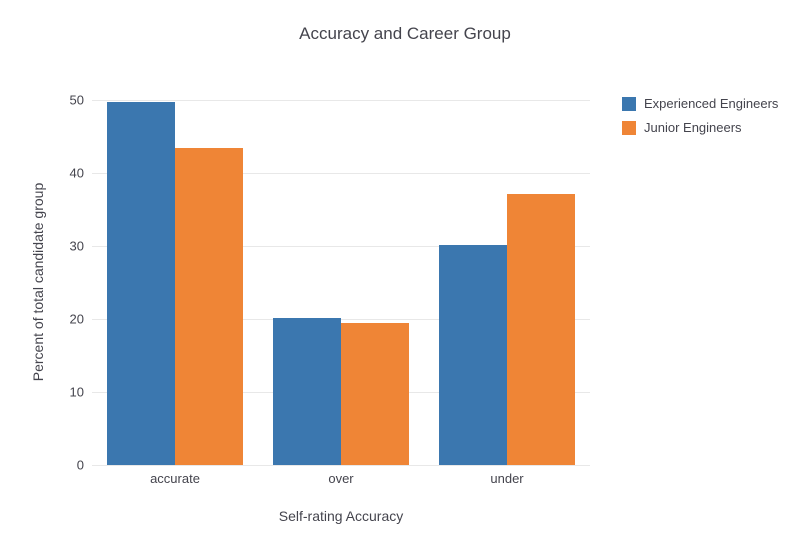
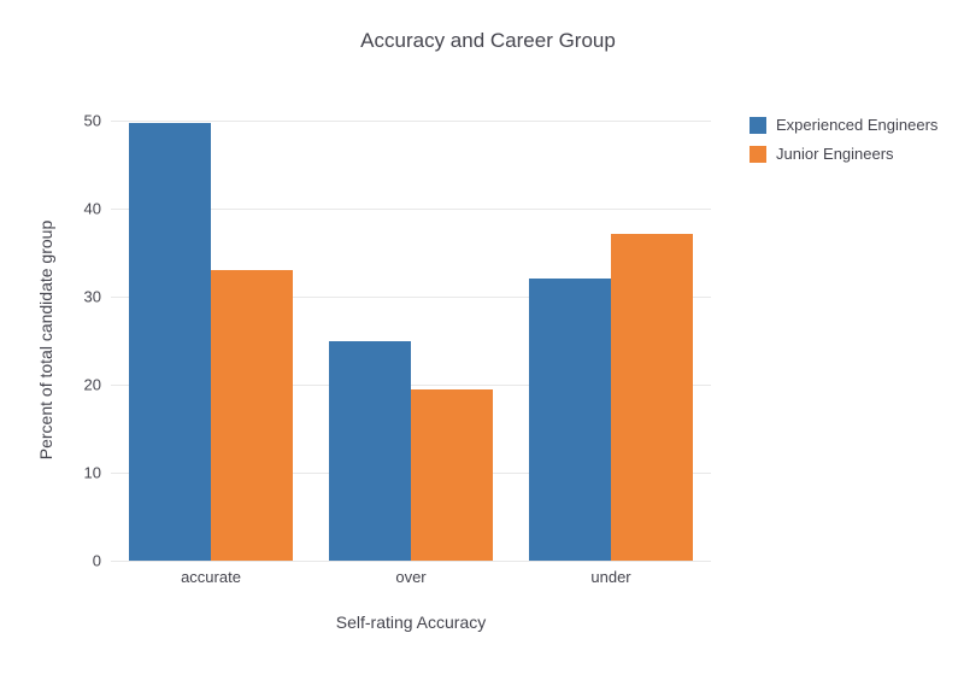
Junior Engineers/accurate: 43 -> 33
Experienced Engineers/over: 20 -> 25
Experienced Engineers/under: 30 -> 32
